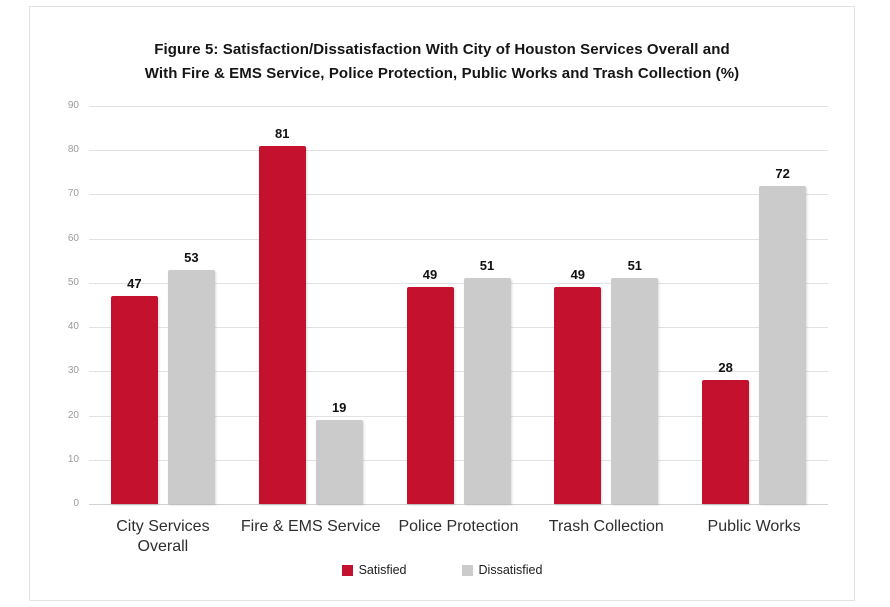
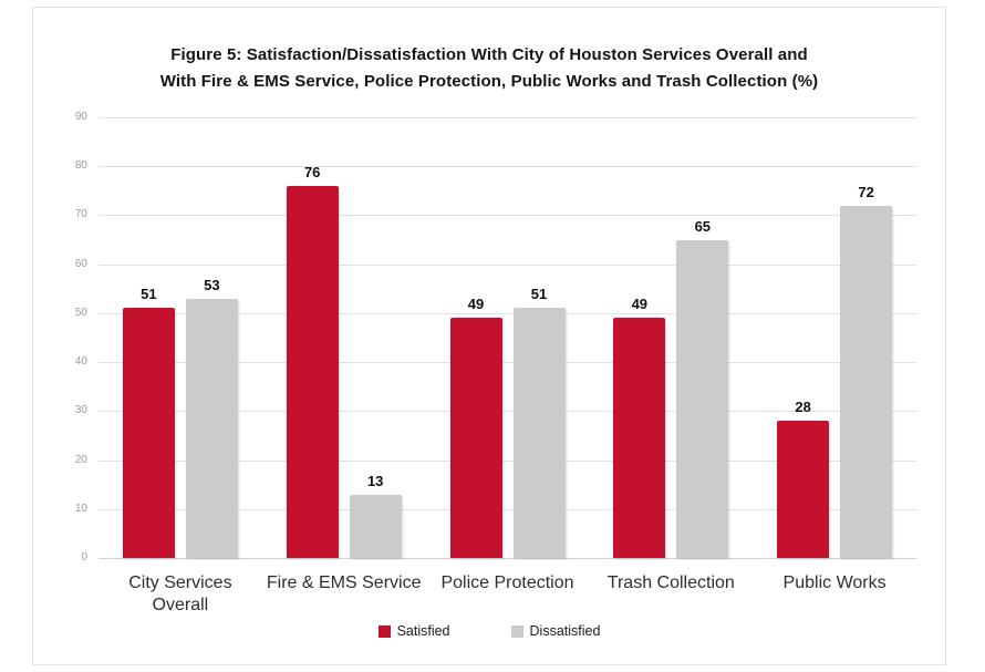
Satisfied/City Services Overall: 47 -> 51
Satisfied/Fire & EMS Service: 81 -> 76
Dissatisfied/Fire & EMS Service: 19 -> 13
Dissatisfied/Trash Collection: 51 -> 65
